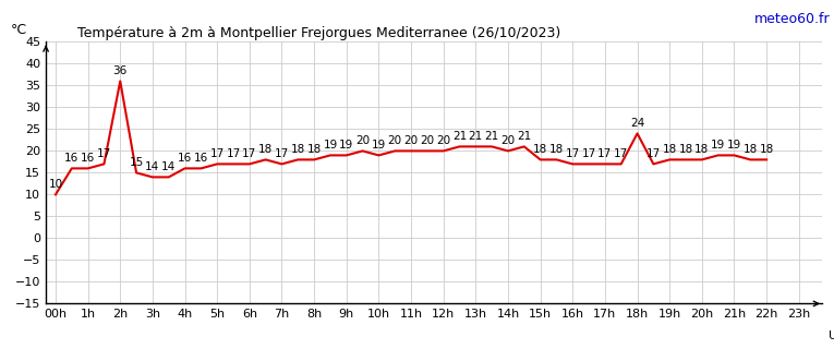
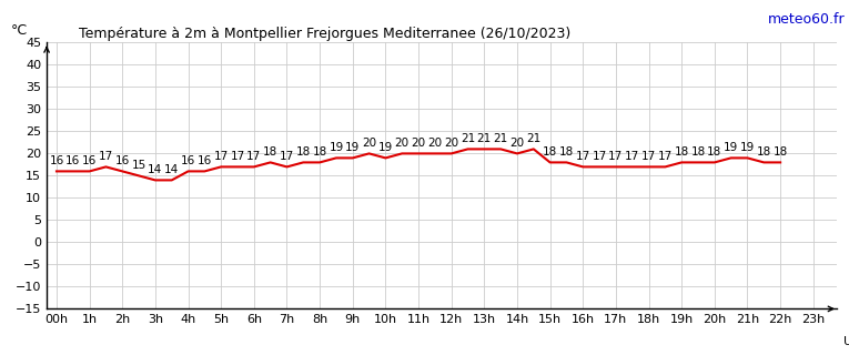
00h: 10 -> 16
2h: 36 -> 16
18h: 24 -> 17
